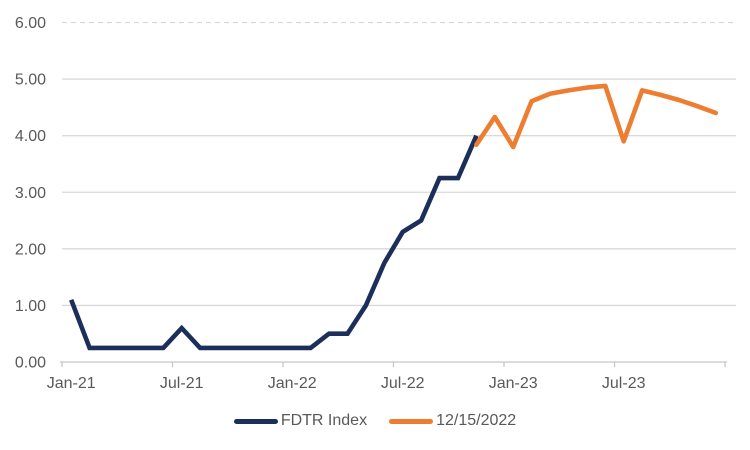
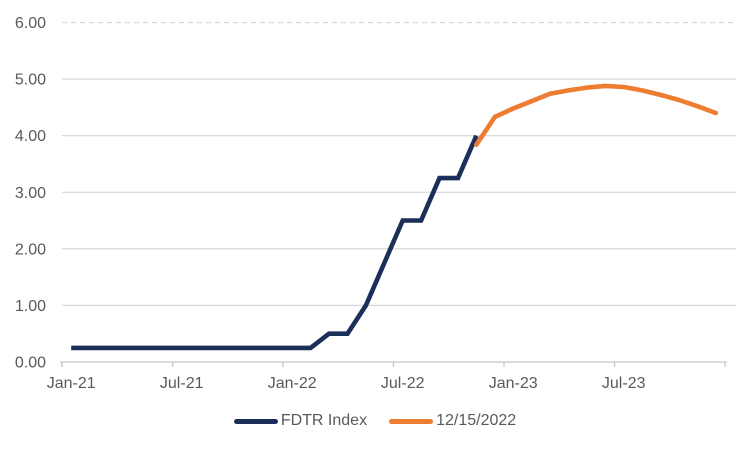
FDTR Index/Jan-21: 1.1 -> 0.2
FDTR Index/Jul-21: 0.6 -> 0.2
FDTR Index/Jul-22: 2.3 -> 2.5
12/15/2022/Jan-23: 3.8 -> 4.5
12/15/2022/Jul-23: 3.9 -> 4.9
